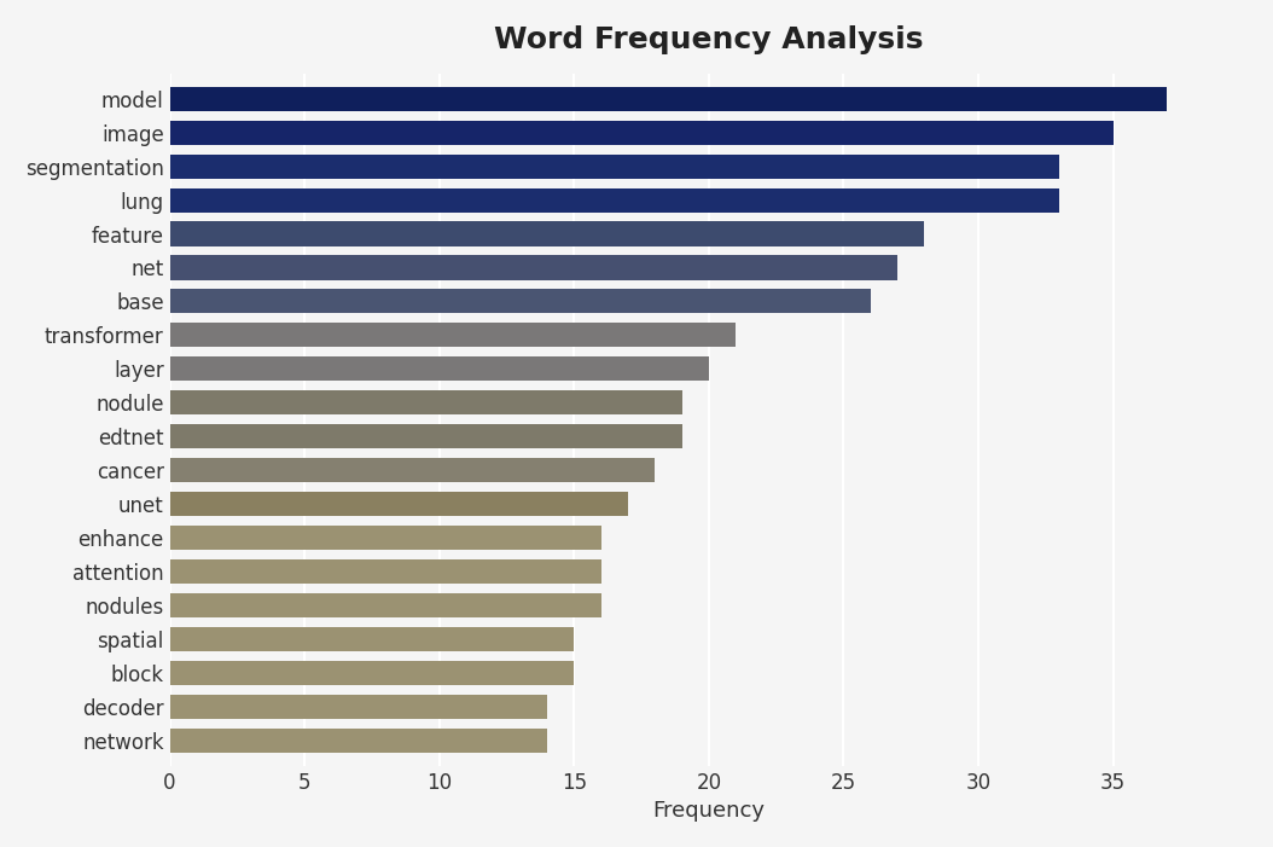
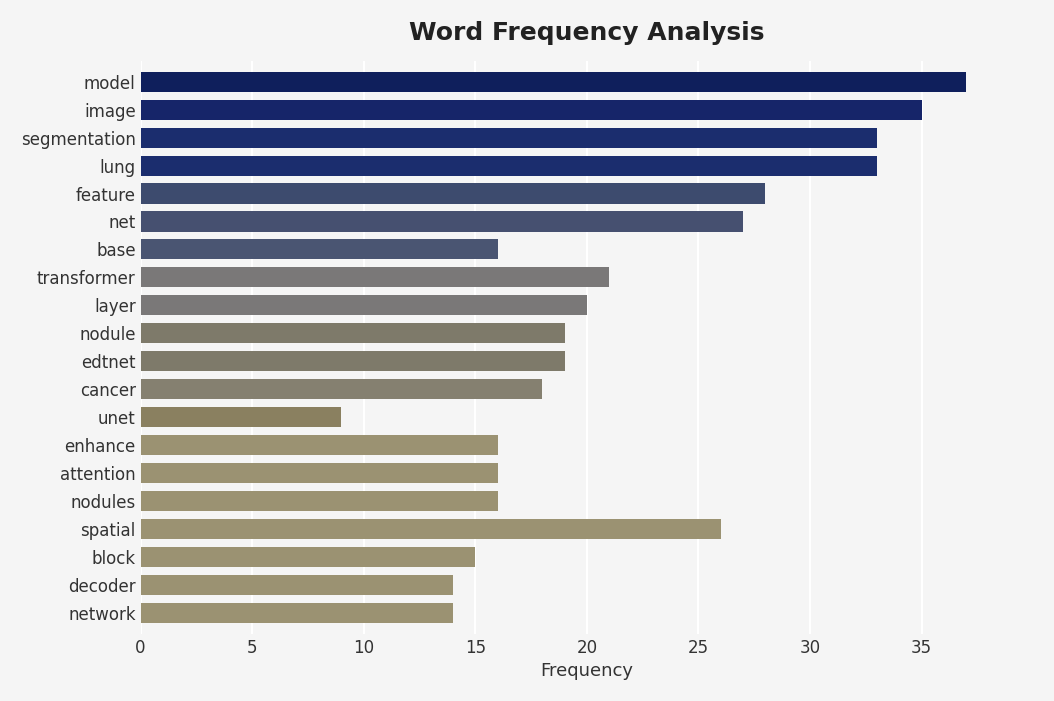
base: 26 -> 16
unet: 17 -> 9
spatial: 15 -> 26
